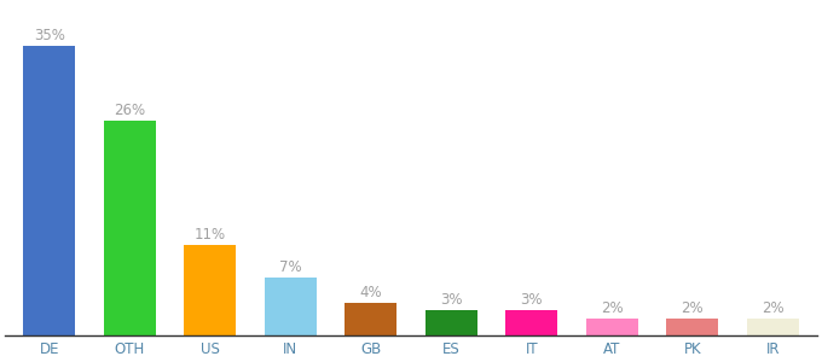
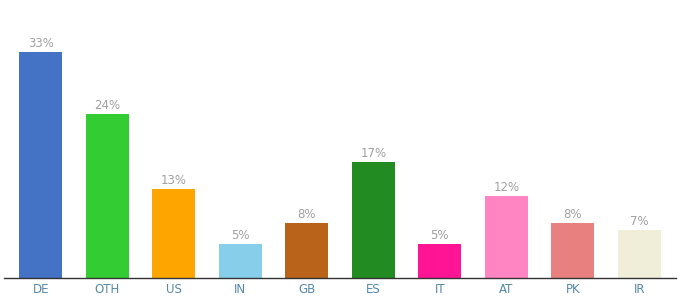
DE: 35% -> 33%
OTH: 26% -> 24%
US: 11% -> 13%
IN: 7% -> 5%
GB: 4% -> 8%
ES: 3% -> 17%
IT: 3% -> 5%
AT: 2% -> 12%
PK: 2% -> 8%
IR: 2% -> 7%
